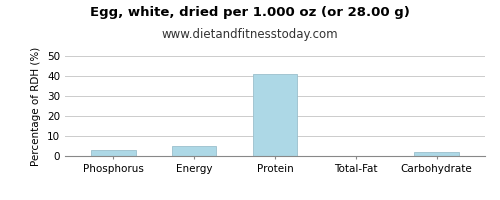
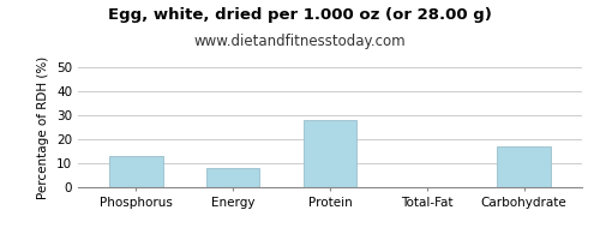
Phosphorus: 3 -> 13
Energy: 5 -> 8
Protein: 41 -> 28
Carbohydrate: 2 -> 17
